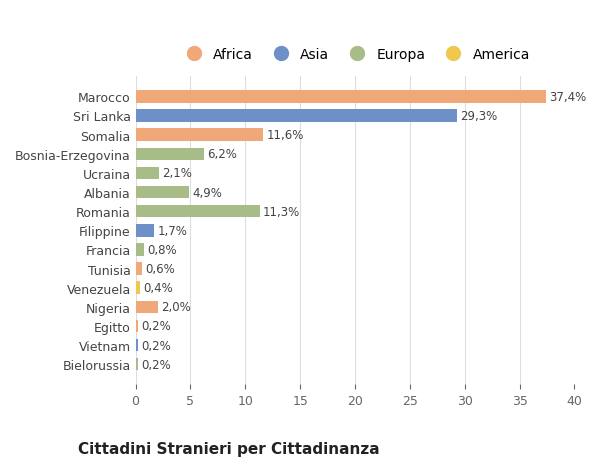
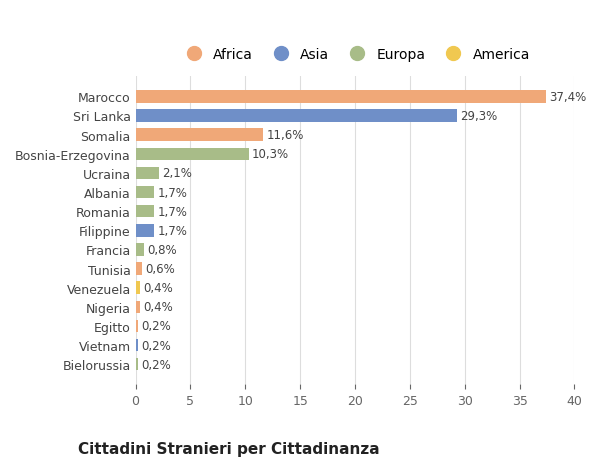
Bosnia-Erzegovina: 6,2% -> 10,3%
Albania: 4,9% -> 1,7%
Romania: 11,3% -> 1,7%
Nigeria: 2,0% -> 0,4%
